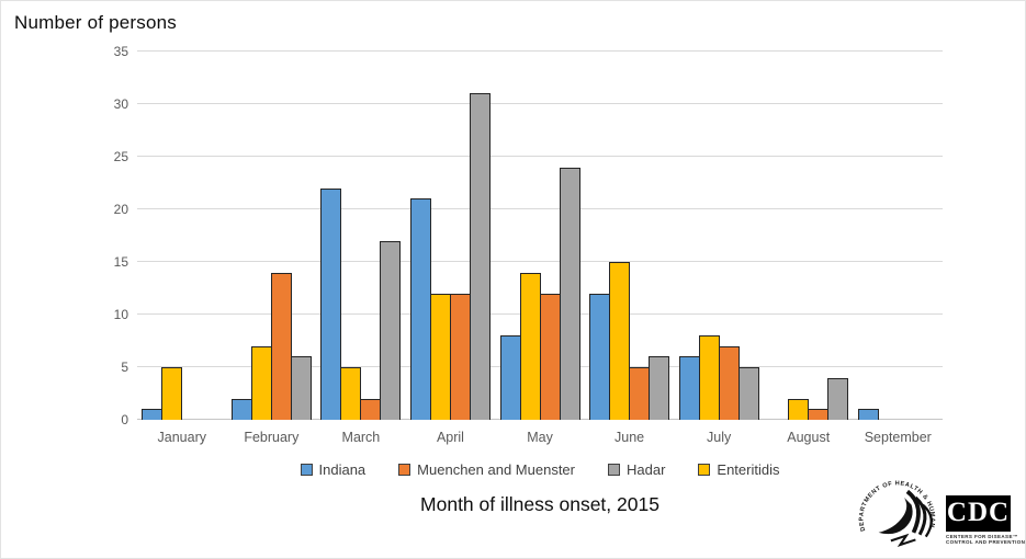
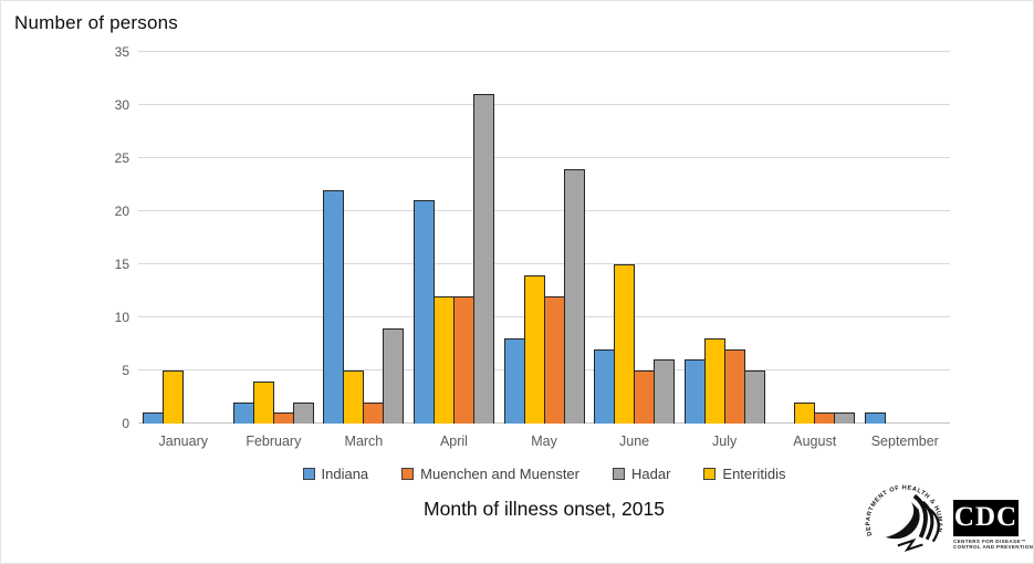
Muenchen and Muenster/February: 14 -> 1
Hadar/February: 6 -> 2
Enteritidis/February: 7 -> 4
Hadar/March: 17 -> 9
Indiana/June: 12 -> 7
Hadar/August: 4 -> 1
